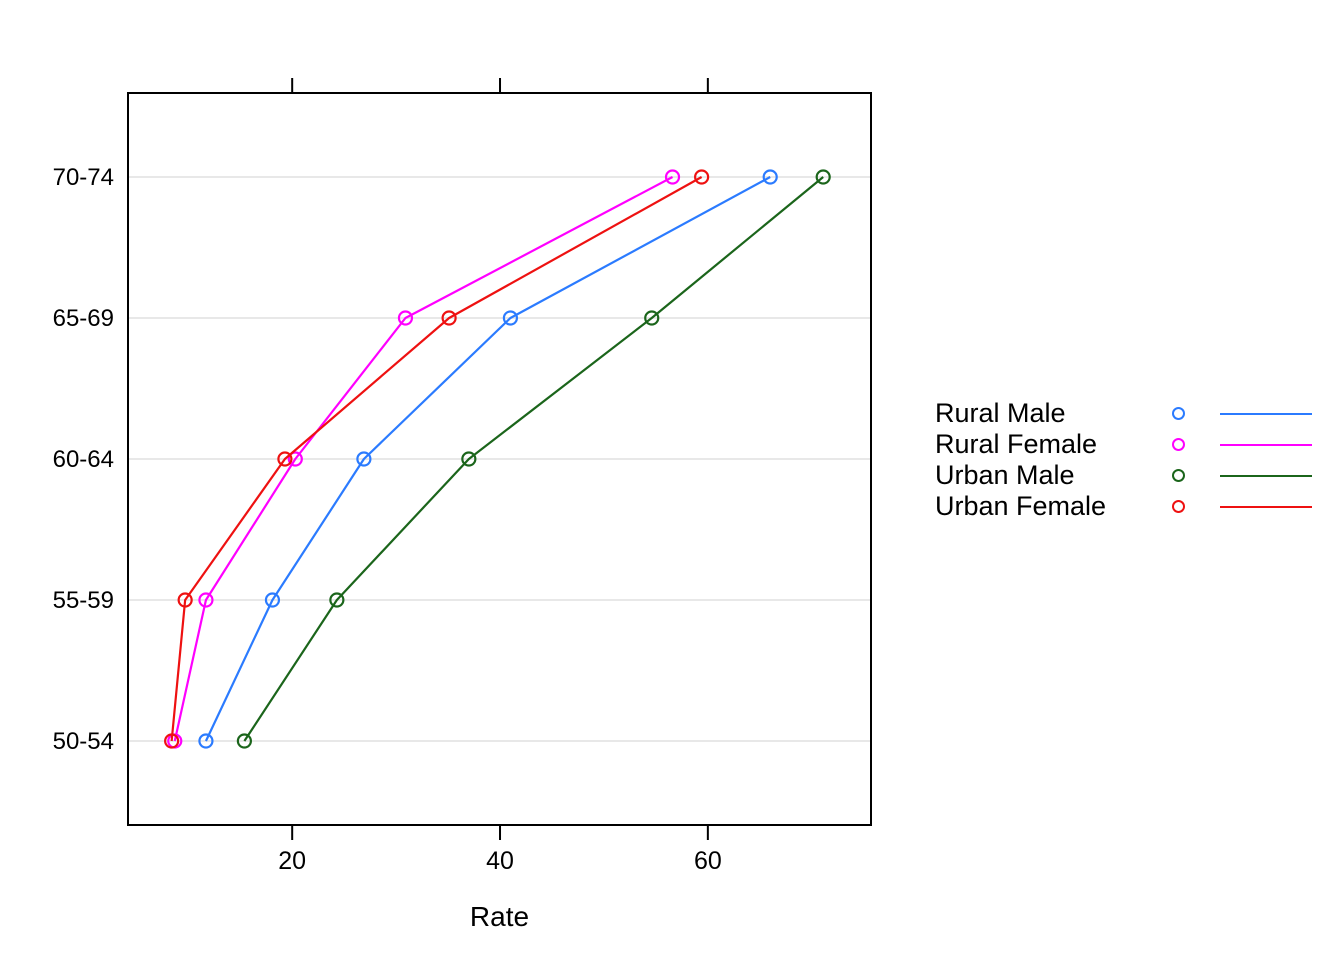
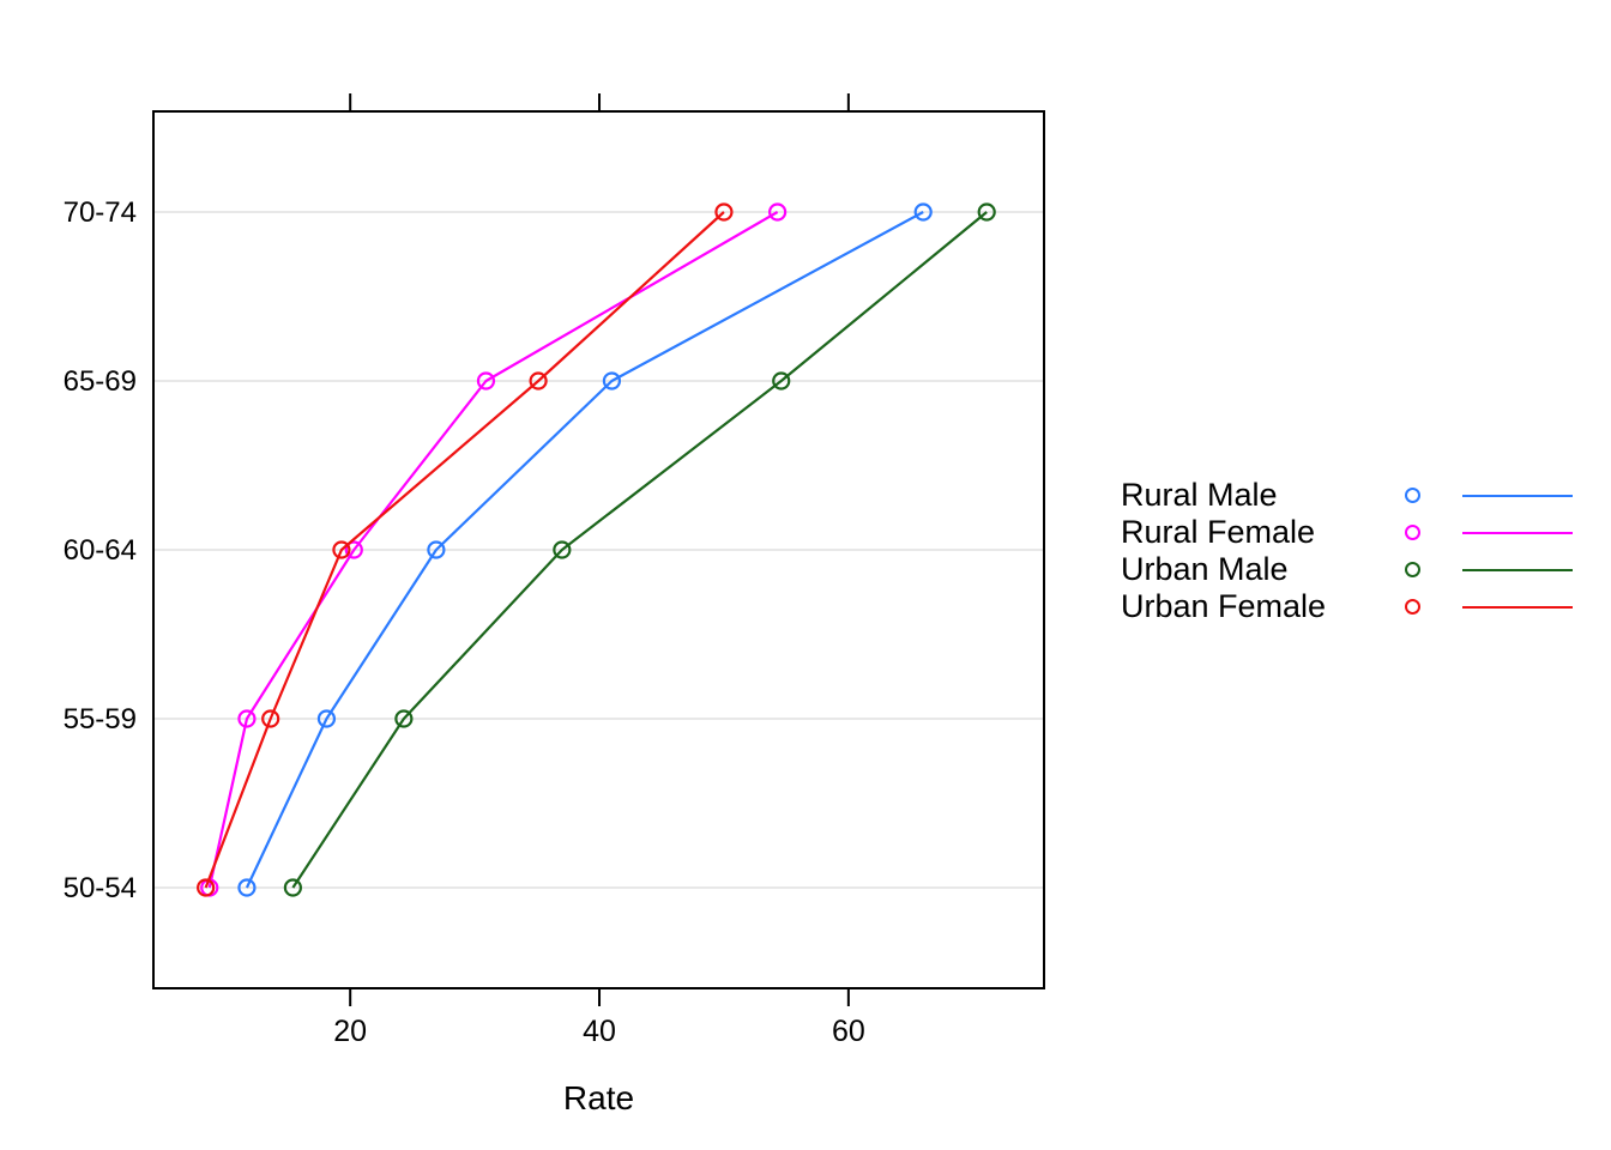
Urban Female/55-59: 9.7 -> 13.6
Rural Female/70-74: 56.6 -> 54.3
Urban Female/70-74: 59.4 -> 50.0
